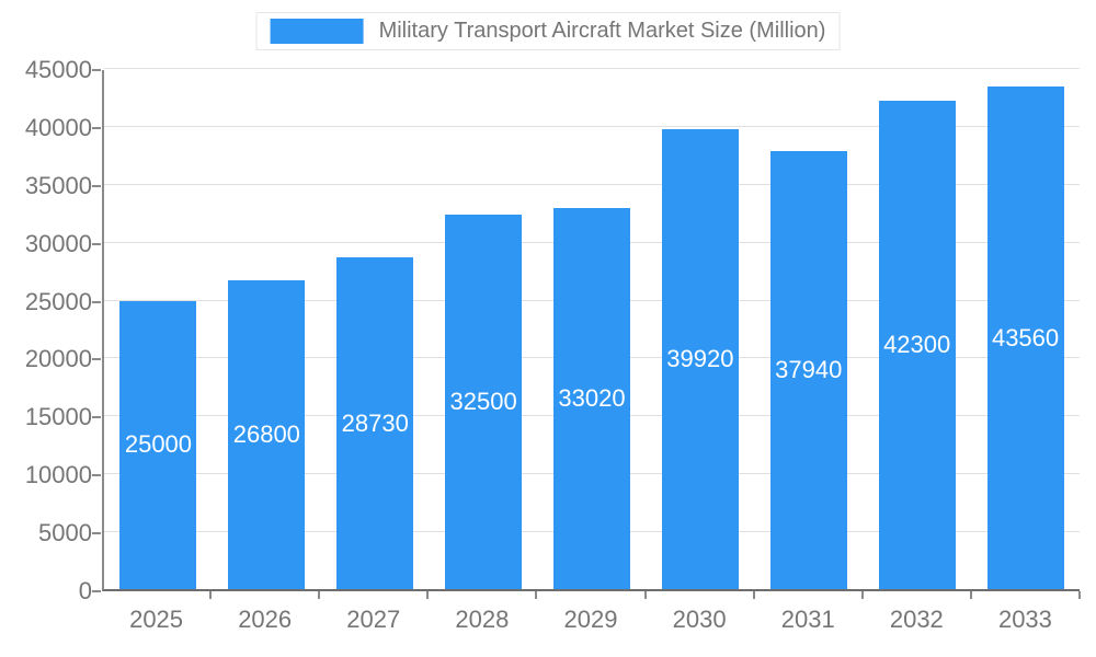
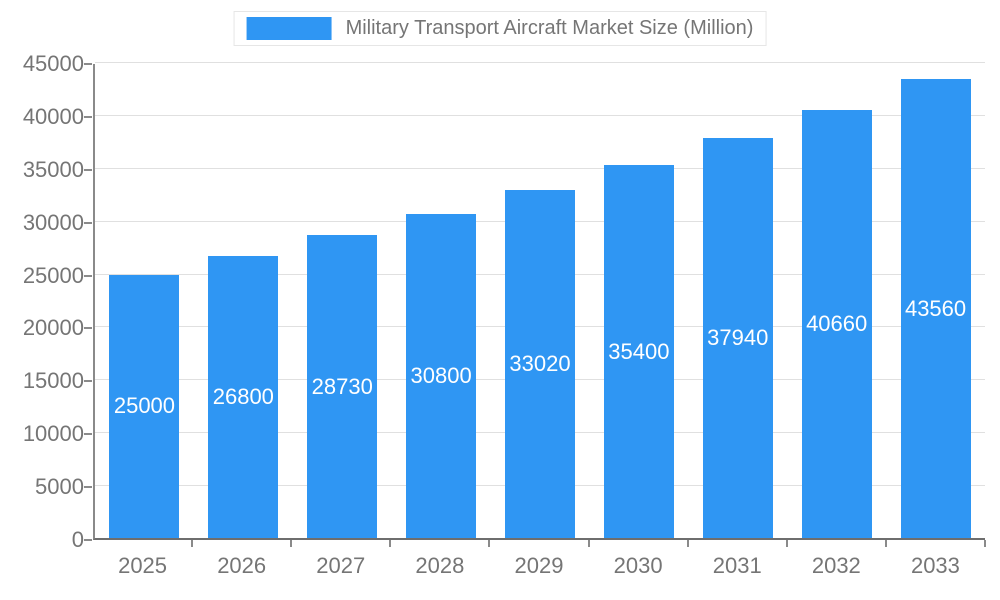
2028: 32500 -> 30800
2030: 39920 -> 35400
2032: 42300 -> 40660
